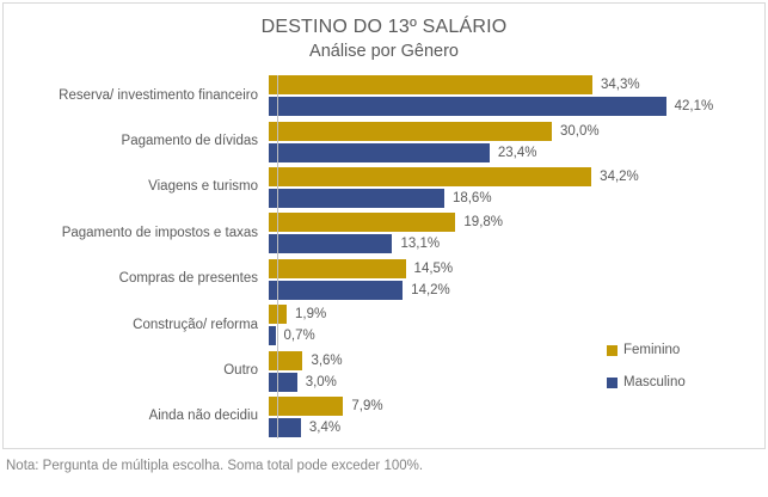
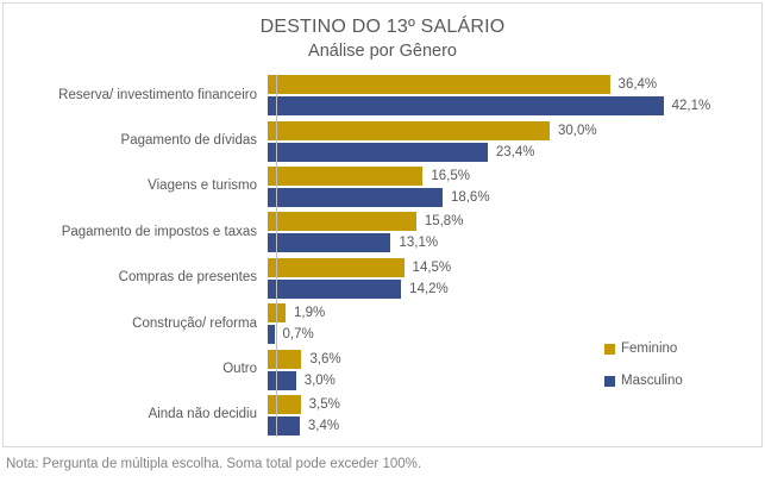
Feminino/Reserva/ investimento financeiro: 34,3% -> 36,4%
Feminino/Viagens e turismo: 34,2% -> 16,5%
Feminino/Pagamento de impostos e taxas: 19,8% -> 15,8%
Feminino/Ainda não decidiu: 7,9% -> 3,5%
